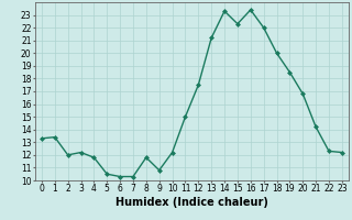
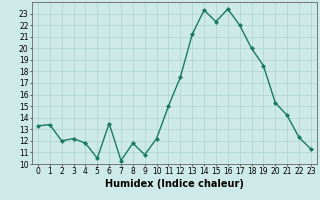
6: 10.3 -> 13.5
20: 16.8 -> 15.3
23: 12.2 -> 11.3
